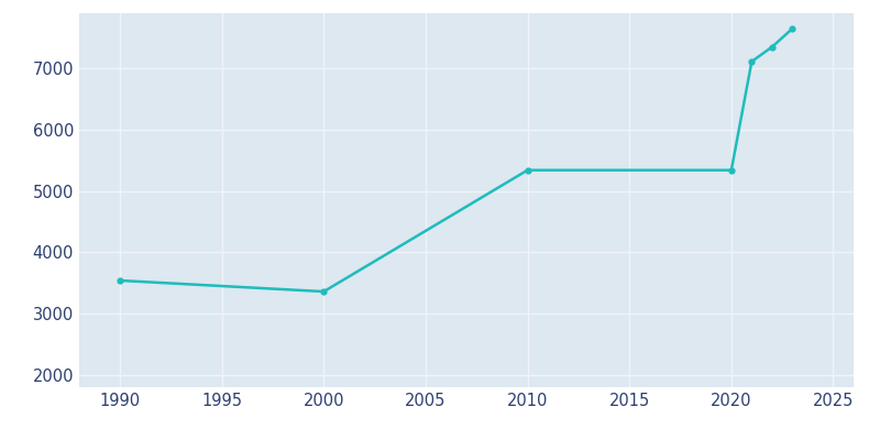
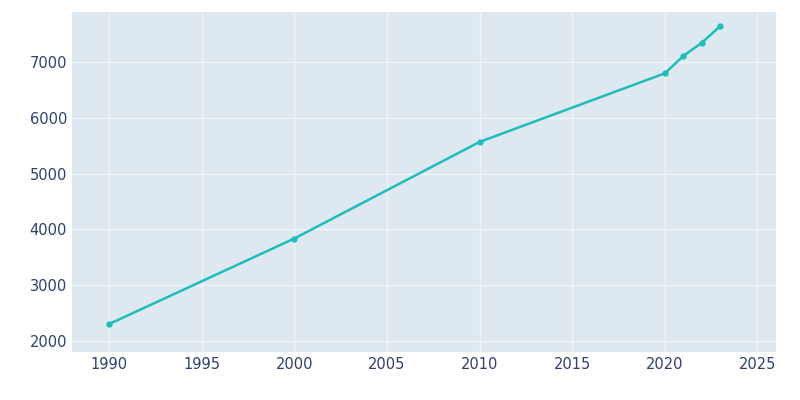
1990: 3540 -> 2300
2000: 3360 -> 3840
2010: 5340 -> 5570
2020: 5340 -> 6800
